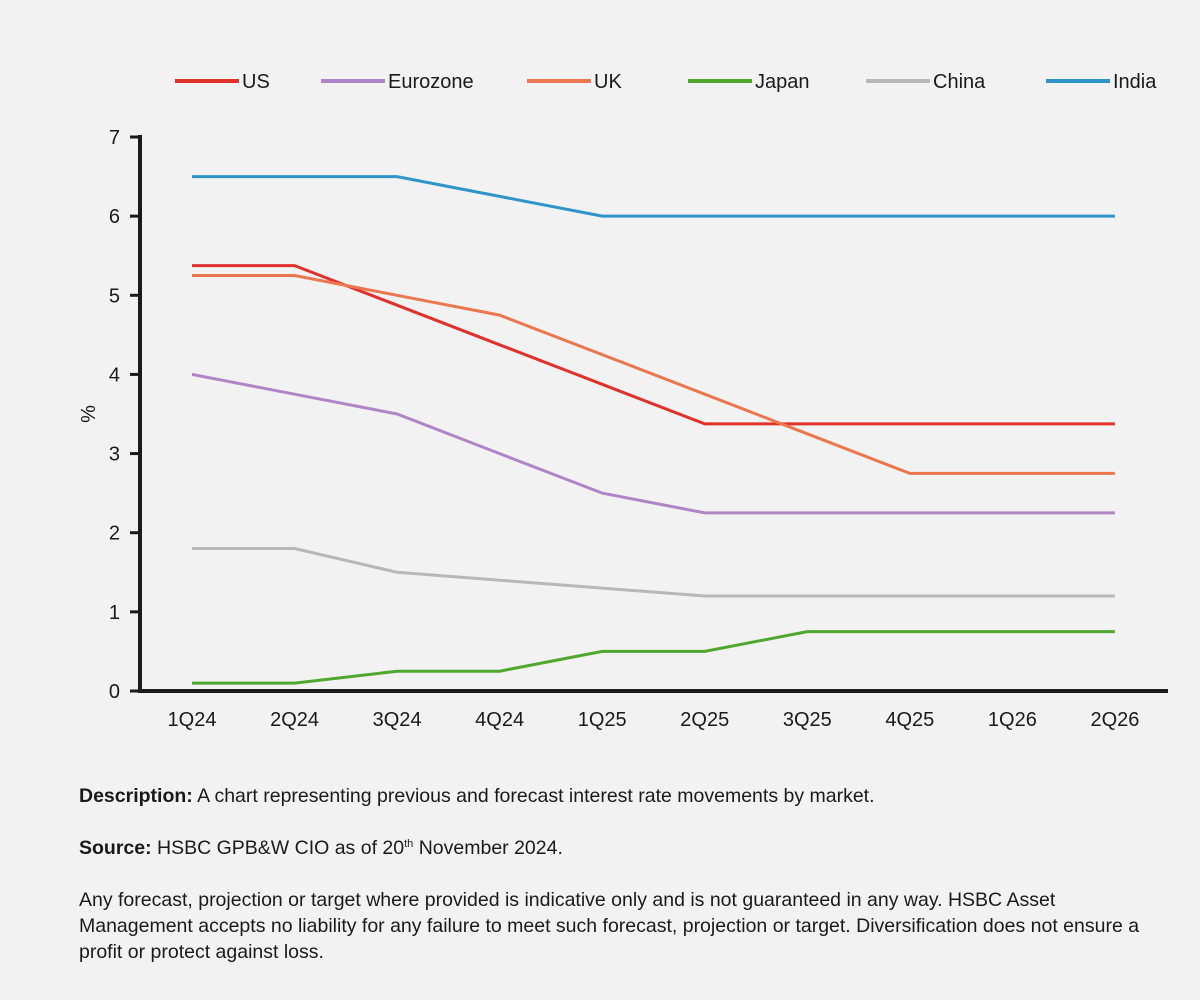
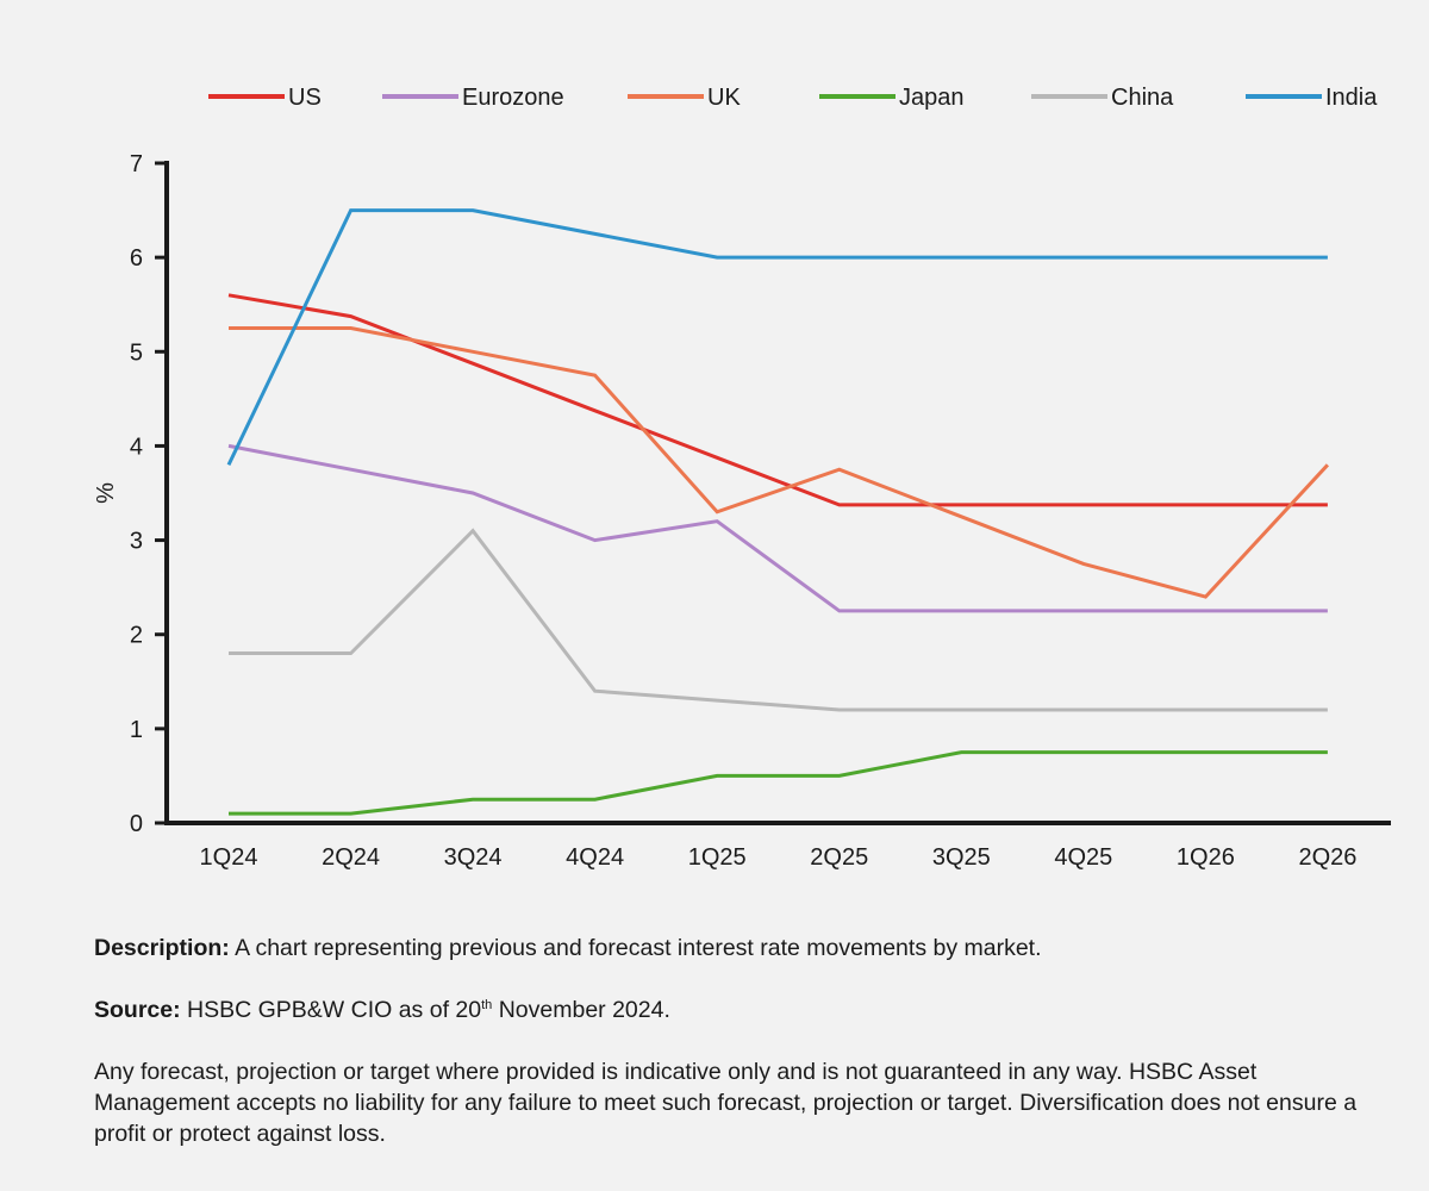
US/1Q24: 5.4 -> 5.6
India/1Q24: 6.5 -> 3.8
China/3Q24: 1.5 -> 3.1
Eurozone/1Q25: 2.5 -> 3.2
UK/1Q25: 4.2 -> 3.3
UK/1Q26: 2.8 -> 2.4
UK/2Q26: 2.8 -> 3.8
